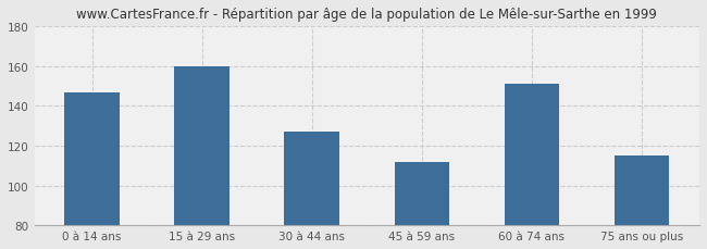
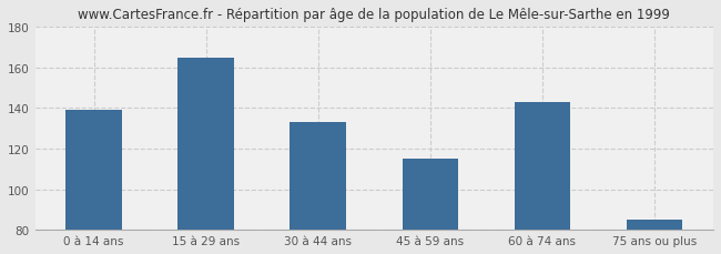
0 à 14 ans: 147 -> 139
15 à 29 ans: 160 -> 165
30 à 44 ans: 127 -> 133
45 à 59 ans: 112 -> 115
60 à 74 ans: 151 -> 143
75 ans ou plus: 115 -> 85
